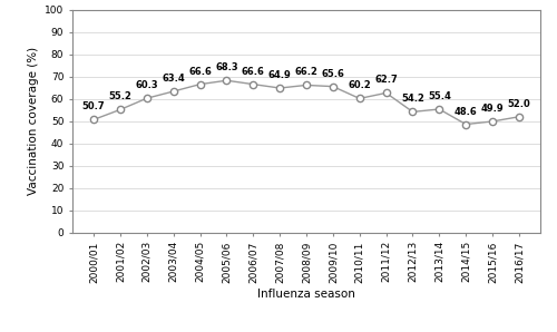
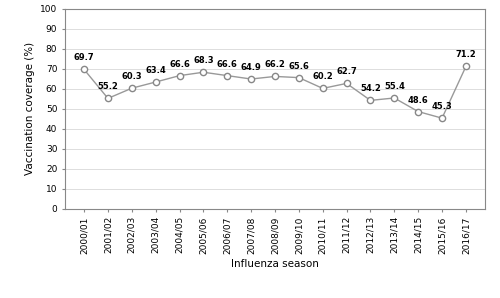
2000/01: 50.7 -> 69.7
2015/16: 49.9 -> 45.3
2016/17: 52.0 -> 71.2
